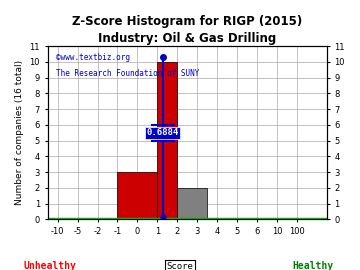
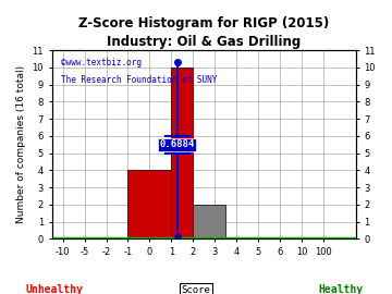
0: 3 -> 4
